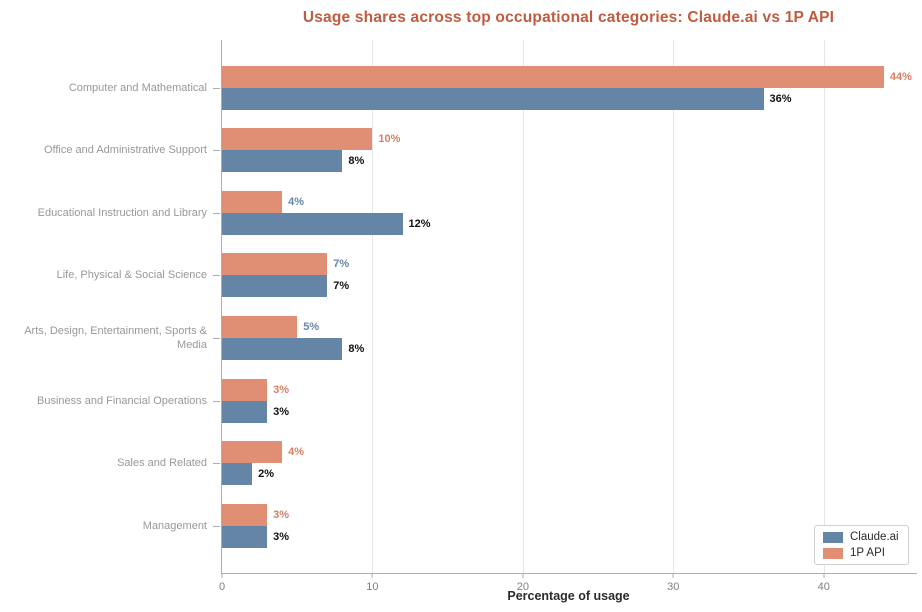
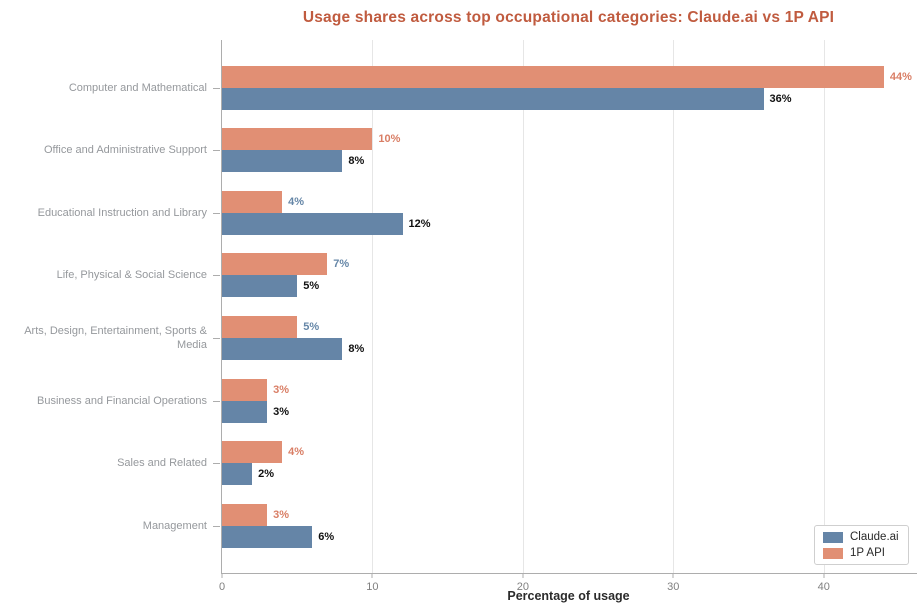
Claude.ai/Life, Physical & Social Science: 7% -> 5%
Claude.ai/Management: 3% -> 6%
